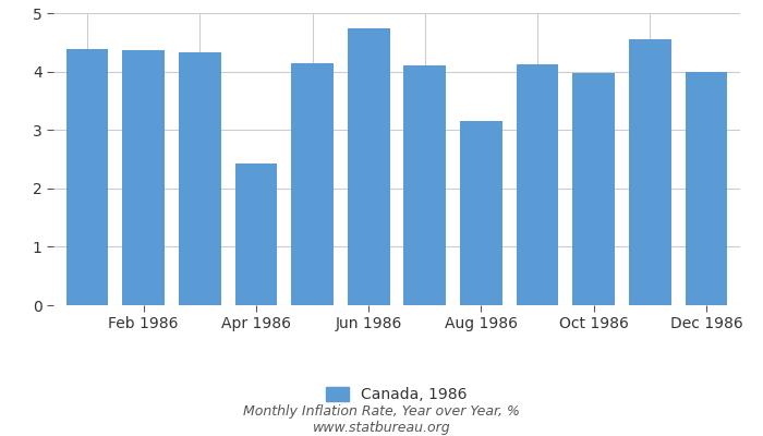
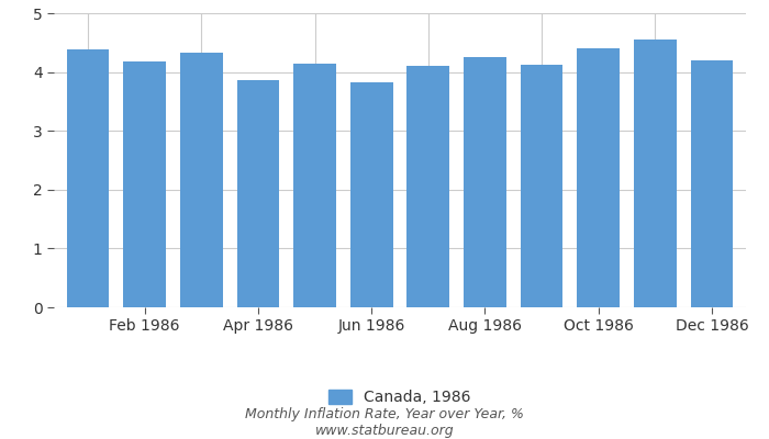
Feb 1986: 4.36 -> 4.18
Apr 1986: 2.42 -> 3.87
Jun 1986: 4.74 -> 3.83
Aug 1986: 3.16 -> 4.25
Oct 1986: 3.98 -> 4.40
Dec 1986: 4.00 -> 4.20
